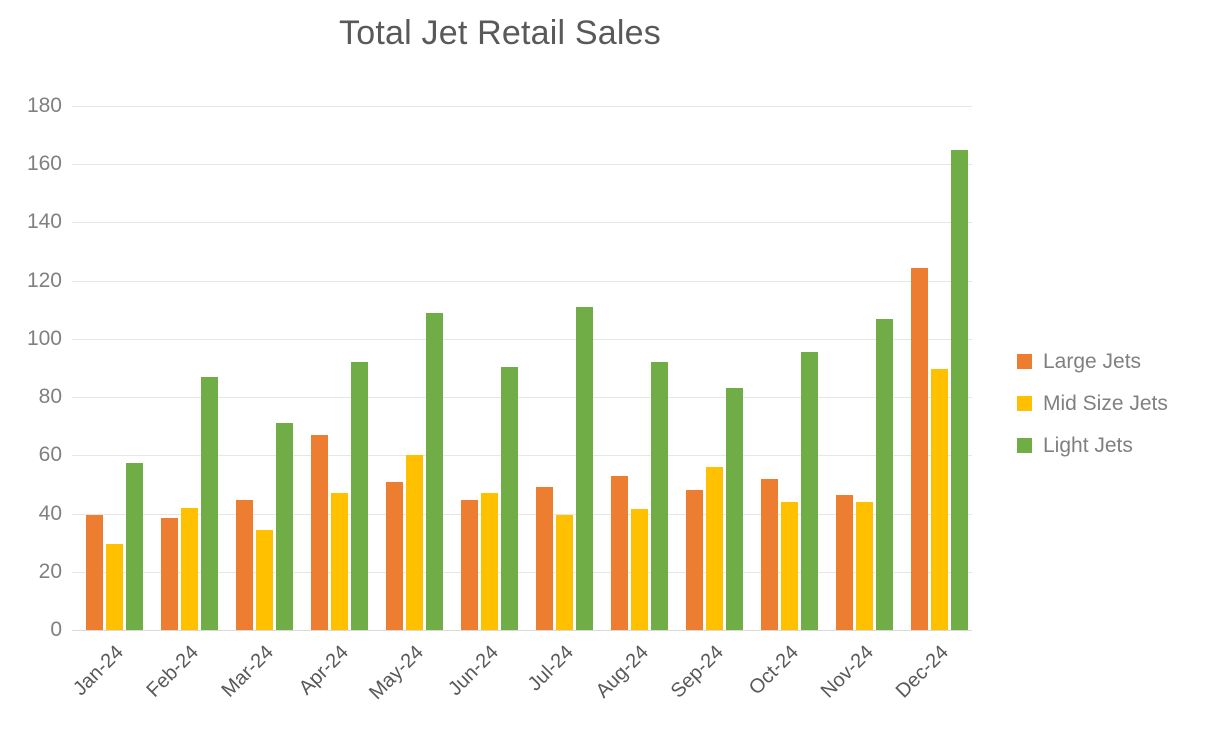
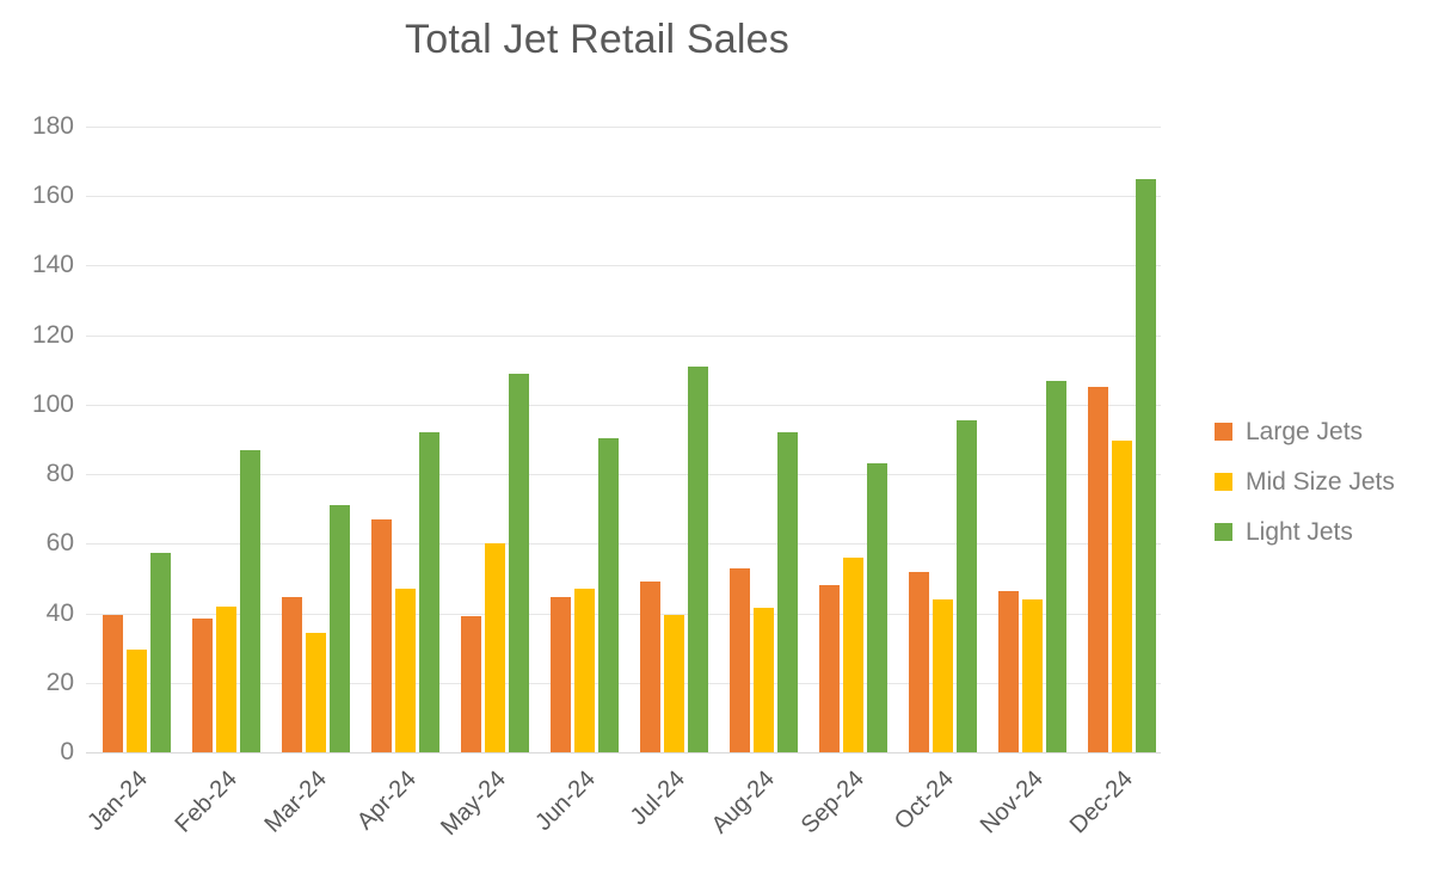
Large Jets/May-24: 51 -> 39
Large Jets/Dec-24: 124 -> 105
